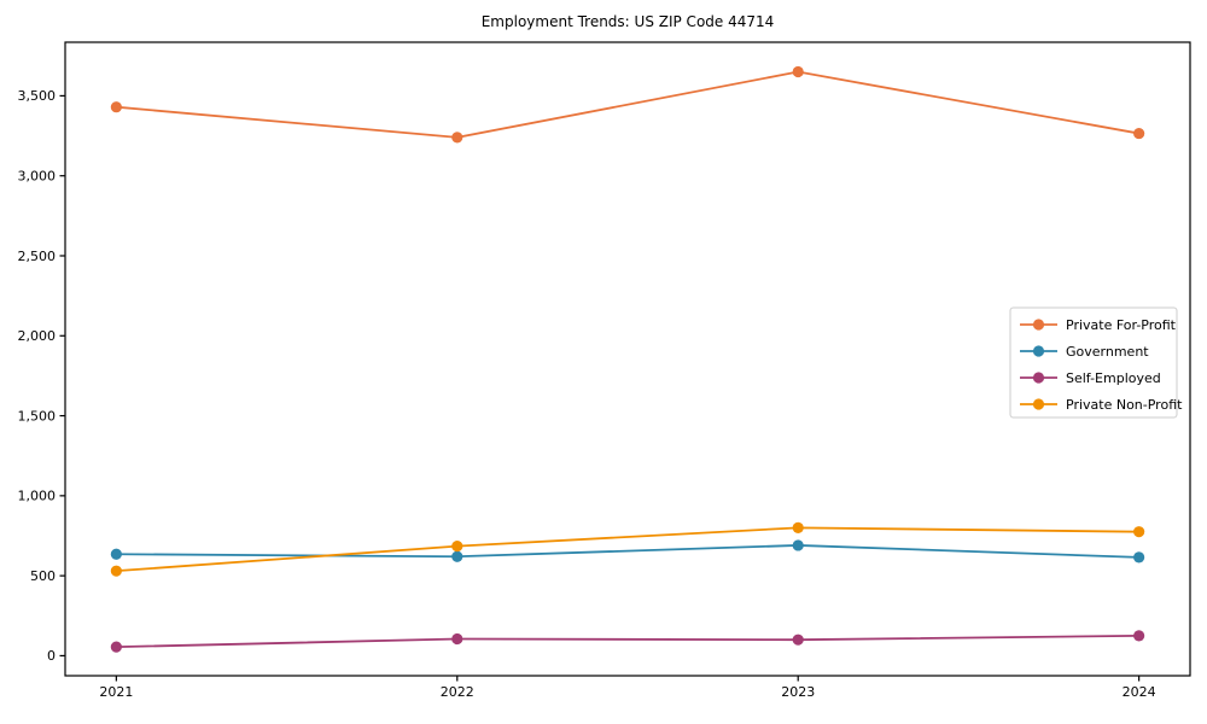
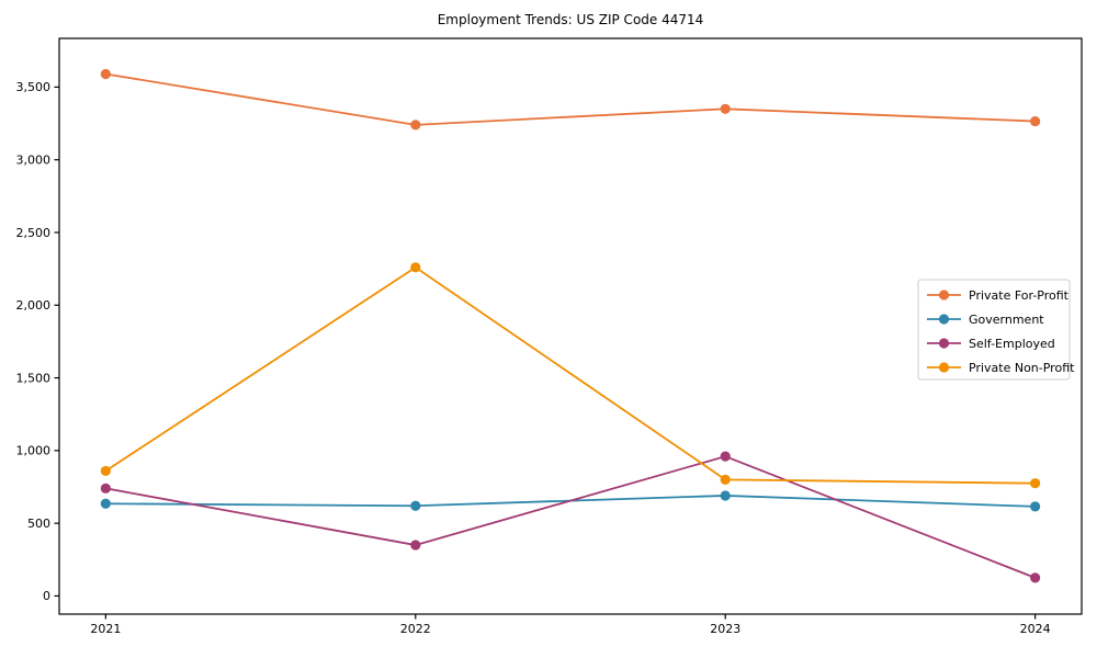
Private For-Profit/2021: 3430 -> 3590
Self-Employed/2021: 60 -> 740
Private Non-Profit/2021: 530 -> 860
Self-Employed/2022: 100 -> 350
Private Non-Profit/2022: 680 -> 2260
Private For-Profit/2023: 3650 -> 3350
Self-Employed/2023: 100 -> 960
